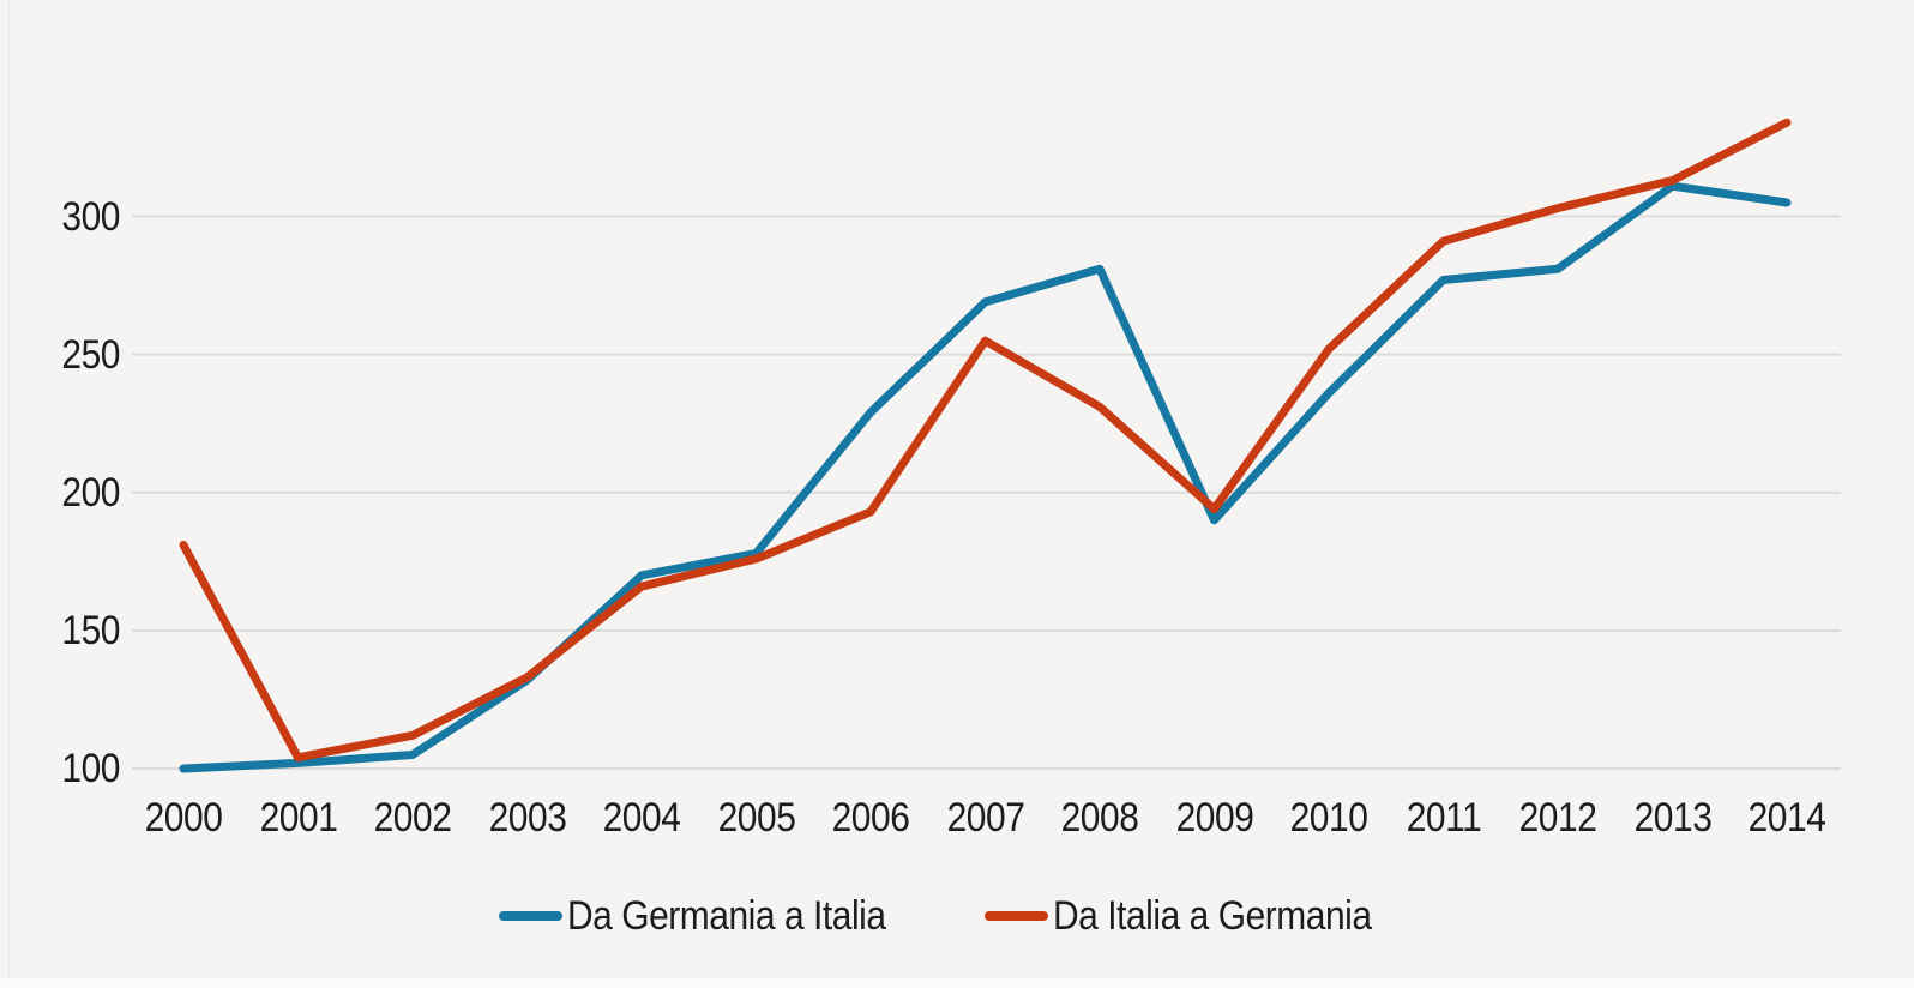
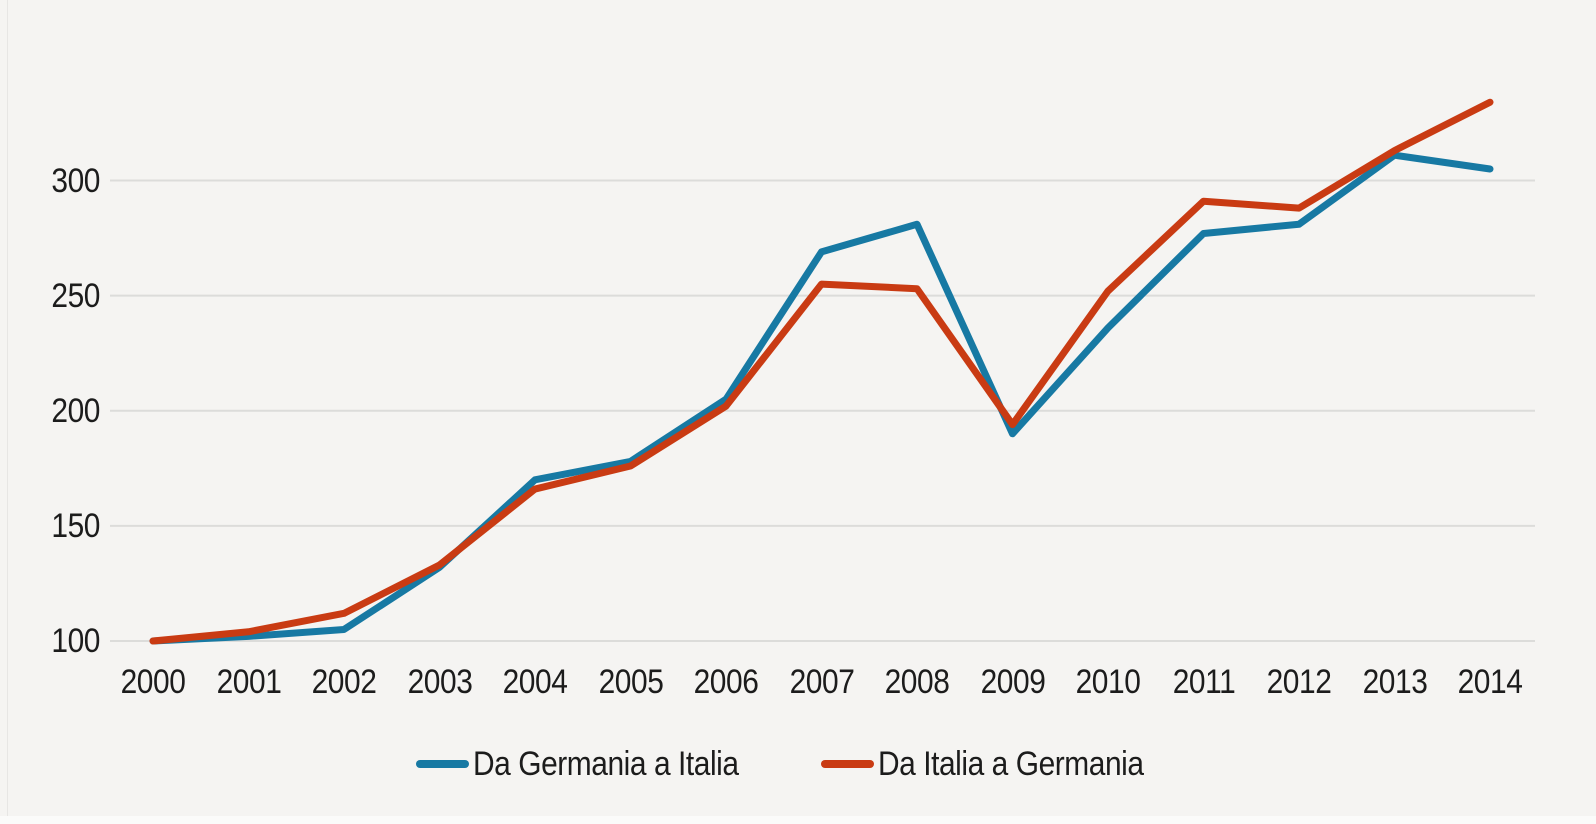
Da Italia a Germania/2000: 181 -> 100
Da Germania a Italia/2006: 229 -> 205
Da Italia a Germania/2006: 193 -> 202
Da Italia a Germania/2008: 231 -> 253
Da Italia a Germania/2012: 303 -> 288
